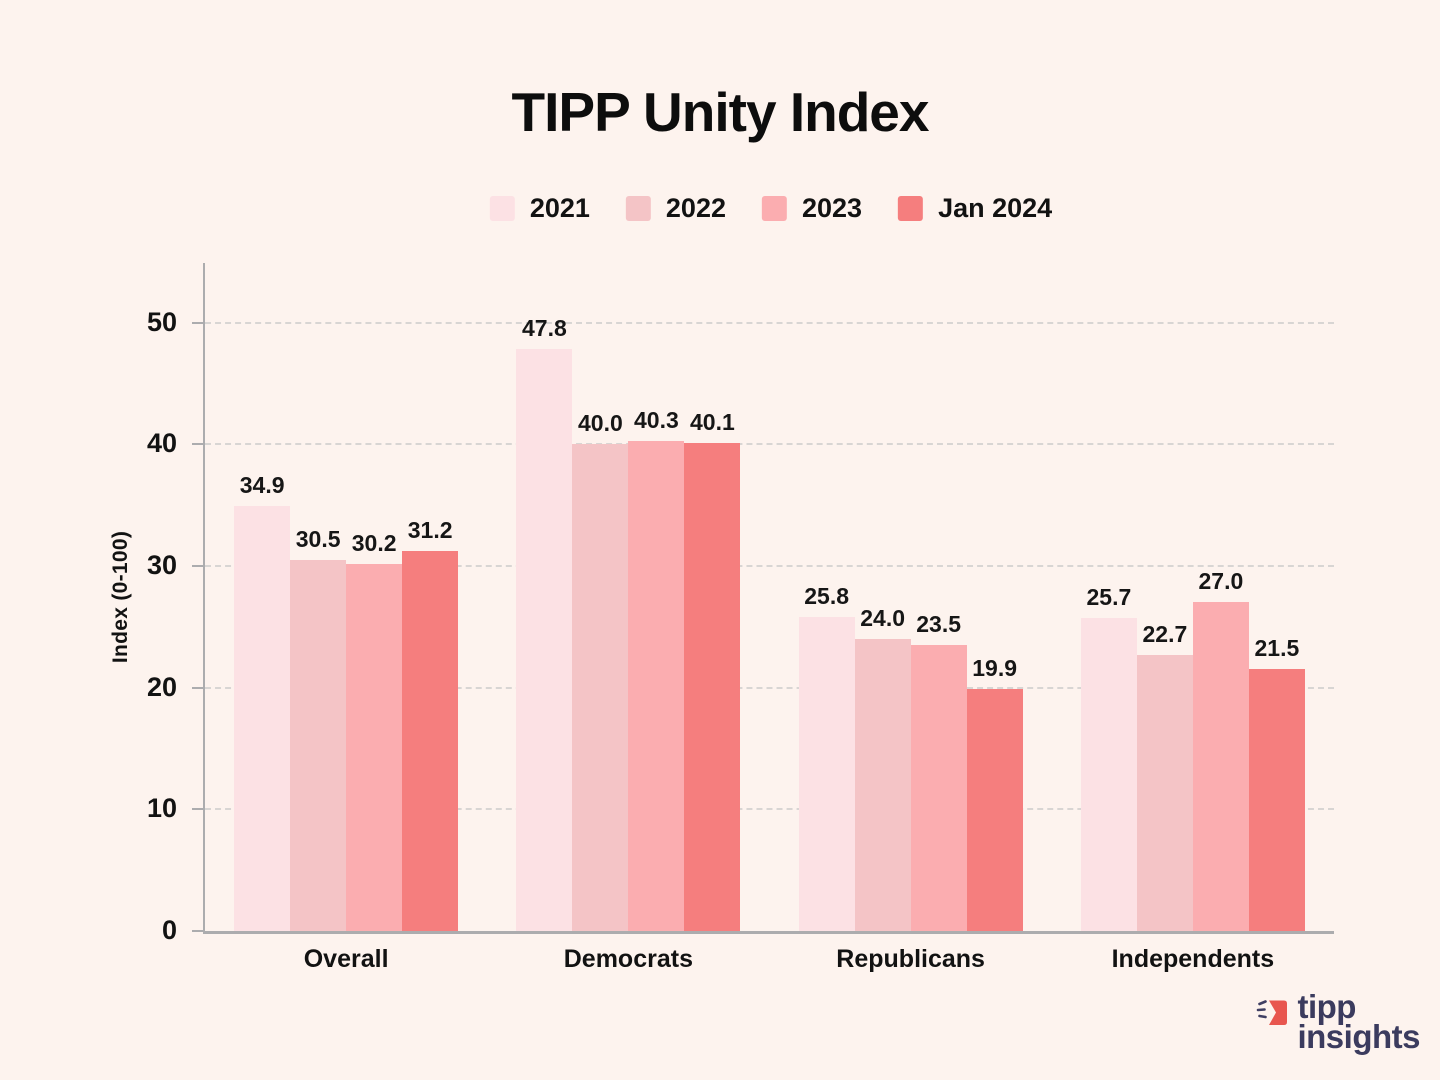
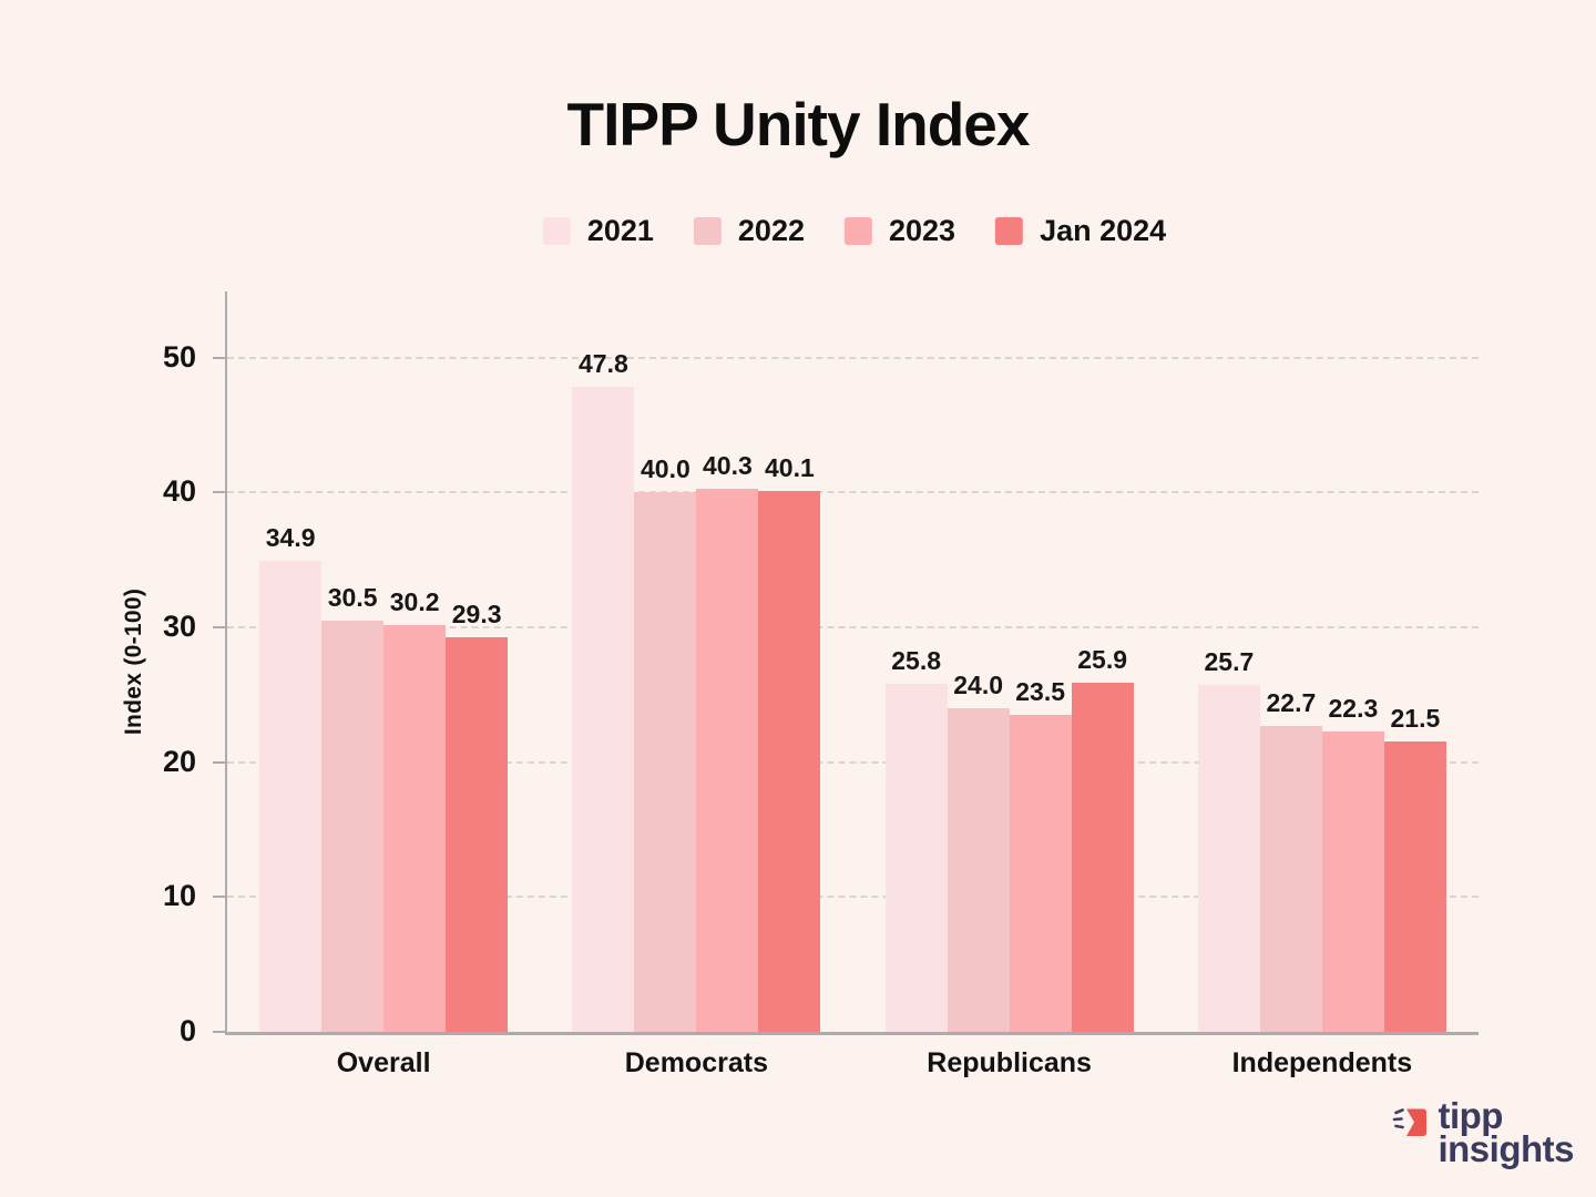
Jan 2024/Overall: 31.2 -> 29.3
Jan 2024/Republicans: 19.9 -> 25.9
2023/Independents: 27.0 -> 22.3
